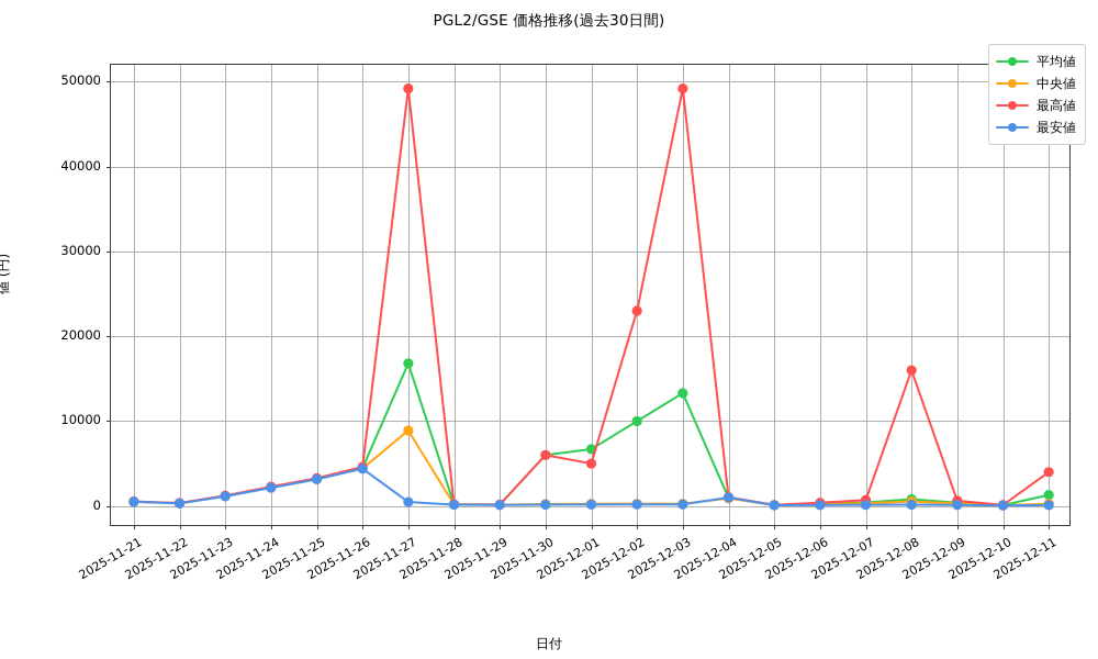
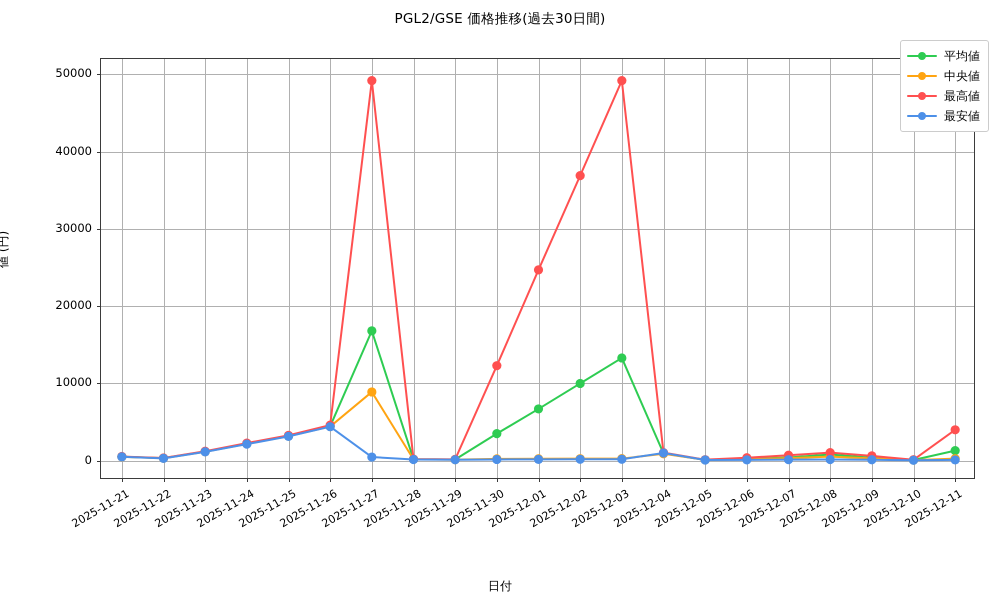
平均値/2025-11-30: 6000 -> 4000
最高値/2025-11-30: 6000 -> 12000
最高値/2025-12-01: 5000 -> 25000
最高値/2025-12-02: 23000 -> 37000
最高値/2025-12-08: 16000 -> 1000
